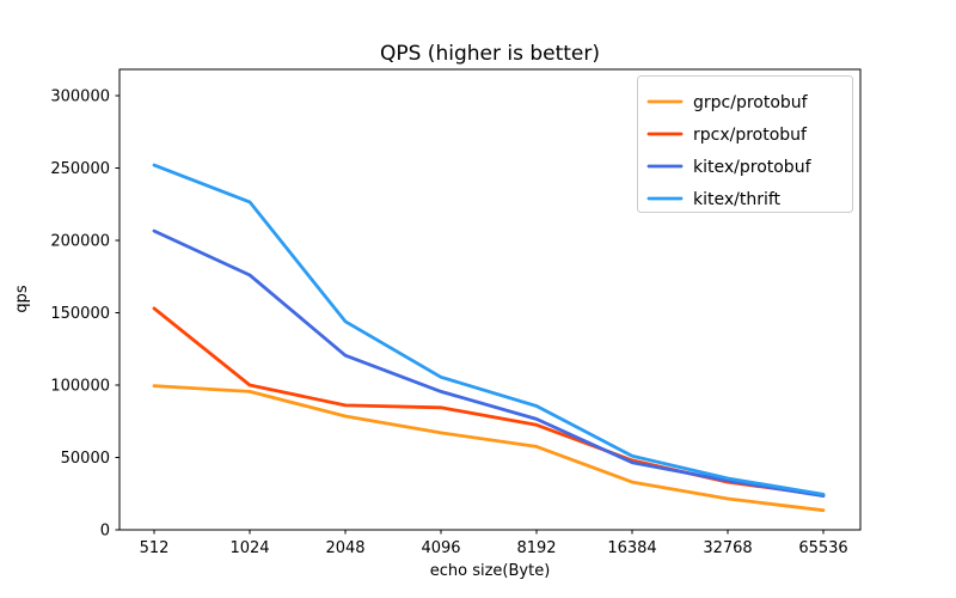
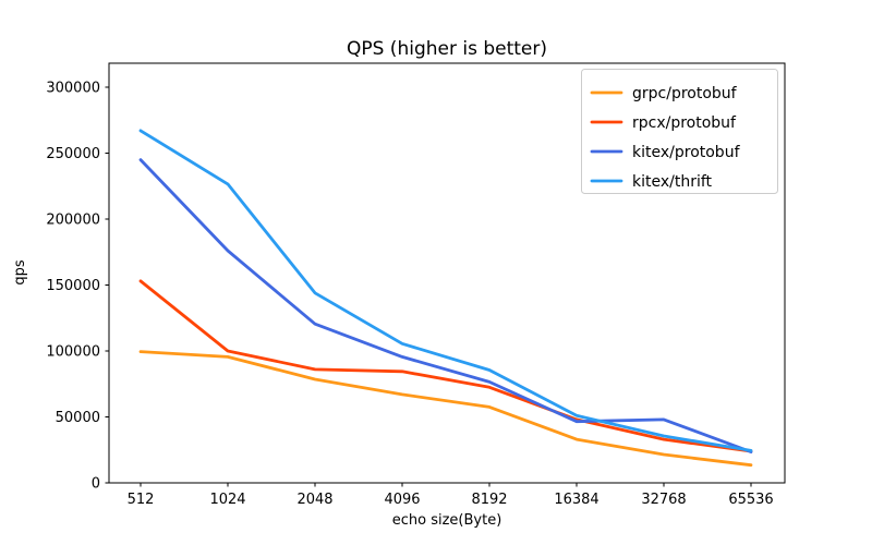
kitex/protobuf/512: 206000 -> 245000
kitex/thrift/512: 252000 -> 267000
kitex/protobuf/32768: 34000 -> 48000
